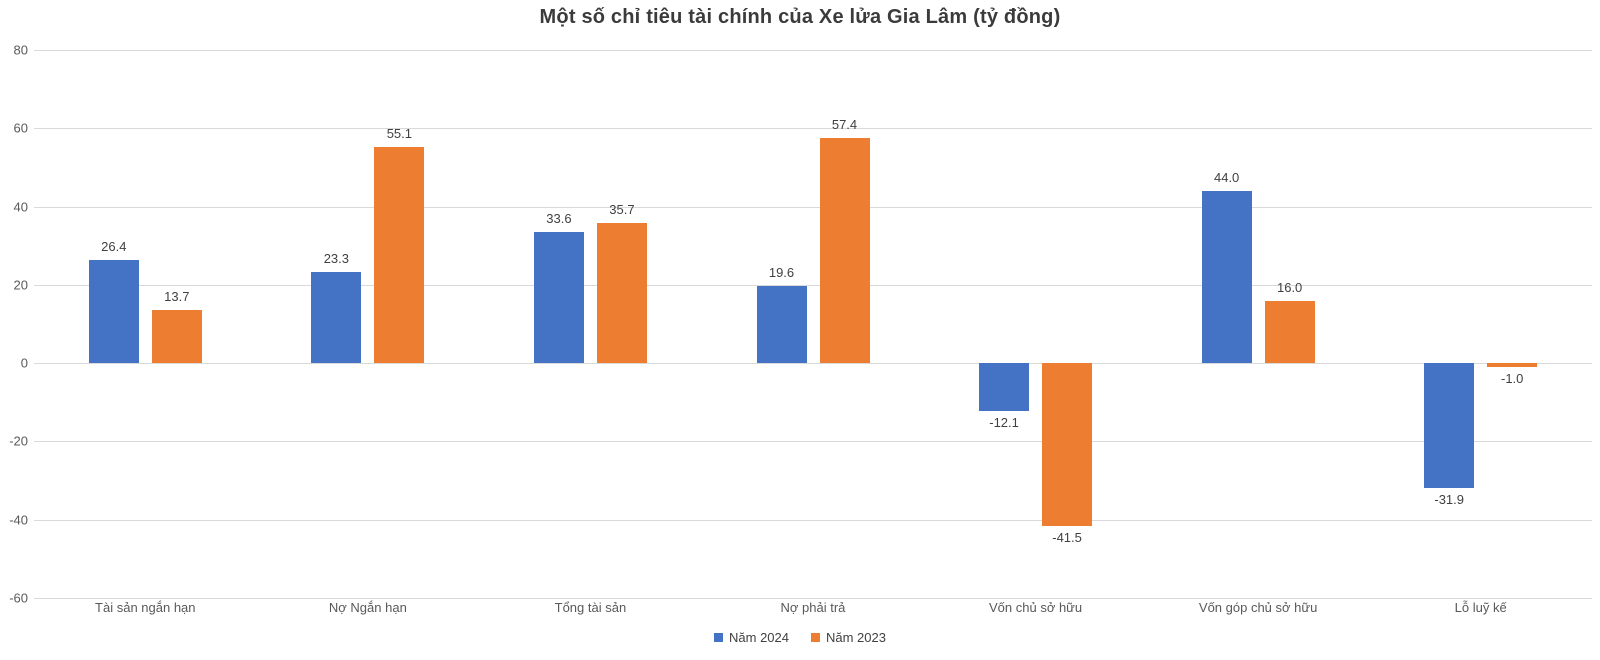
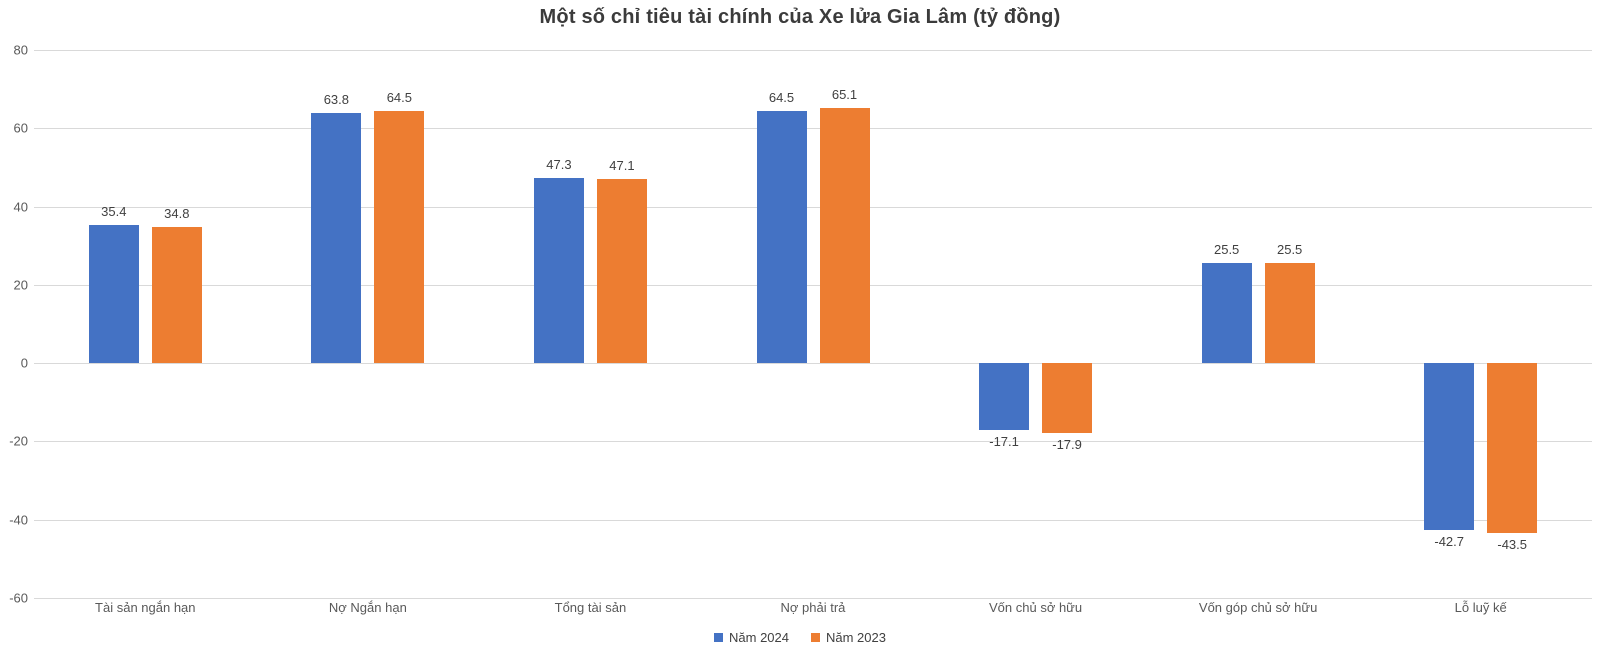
Năm 2024/Tài sản ngắn hạn: 26.4 -> 35.4
Năm 2023/Tài sản ngắn hạn: 13.7 -> 34.8
Năm 2024/Nợ Ngắn hạn: 23.3 -> 63.8
Năm 2023/Nợ Ngắn hạn: 55.1 -> 64.5
Năm 2024/Tổng tài sản: 33.6 -> 47.3
Năm 2023/Tổng tài sản: 35.7 -> 47.1
Năm 2024/Nợ phải trả: 19.6 -> 64.5
Năm 2023/Nợ phải trả: 57.4 -> 65.1
Năm 2024/Vốn chủ sở hữu: -12.1 -> -17.1
Năm 2023/Vốn chủ sở hữu: -41.5 -> -17.9
Năm 2024/Vốn góp chủ sở hữu: 44.0 -> 25.5
Năm 2023/Vốn góp chủ sở hữu: 16.0 -> 25.5
Năm 2024/Lỗ luỹ kế: -31.9 -> -42.7
Năm 2023/Lỗ luỹ kế: -1.0 -> -43.5
